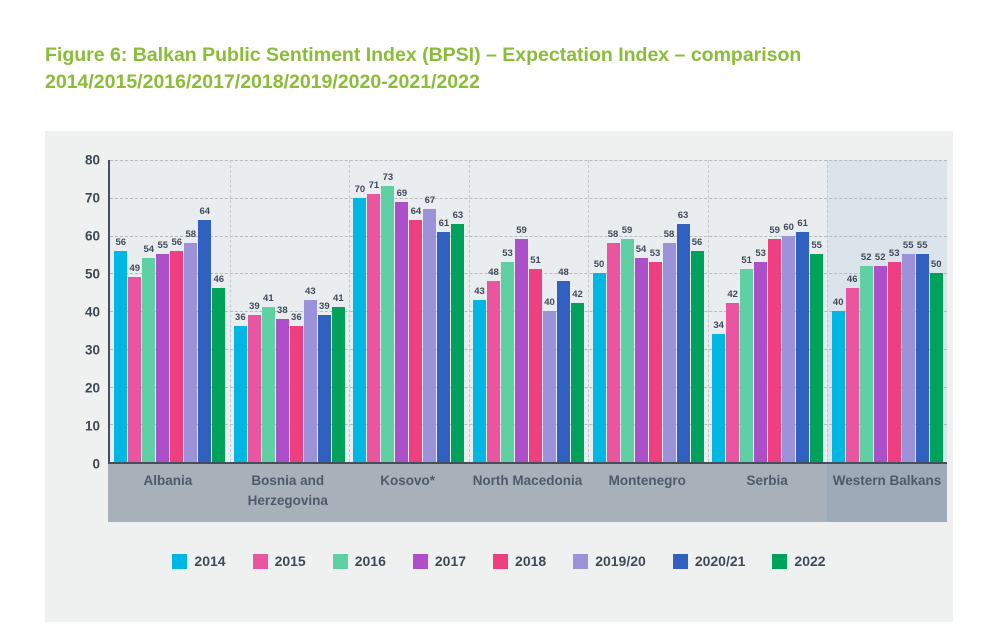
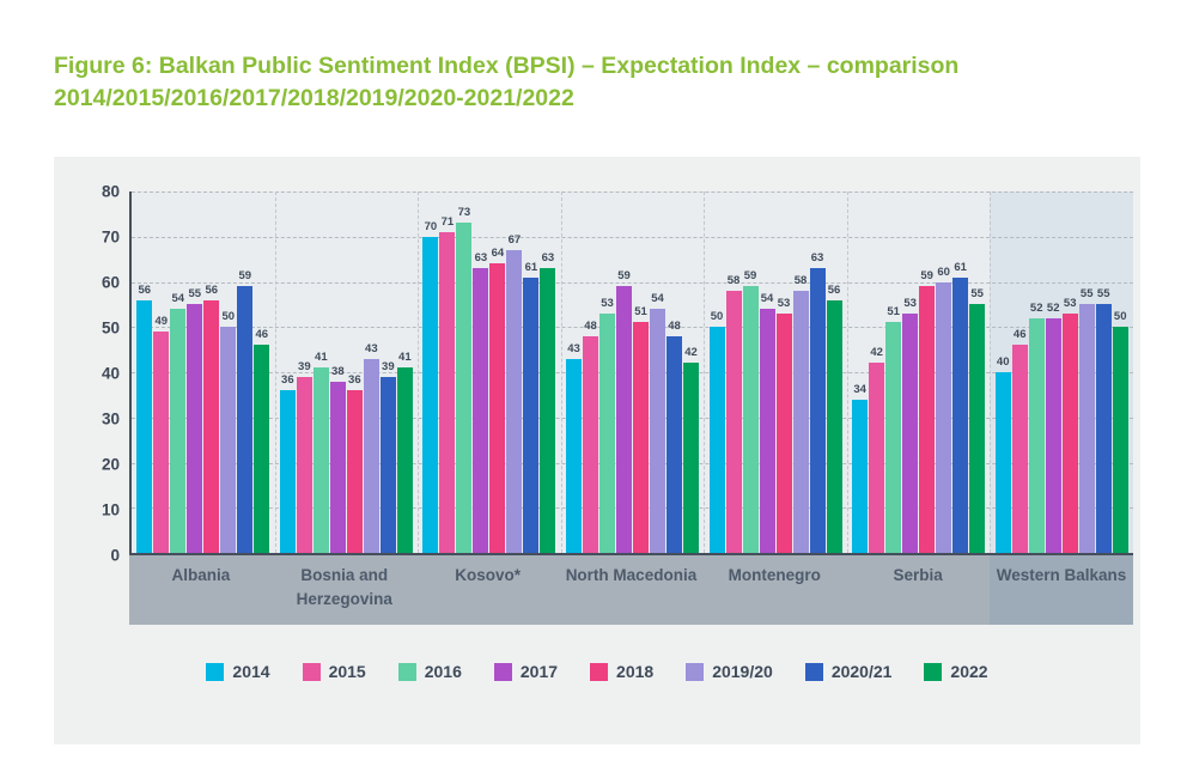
2019/20/Albania: 58 -> 50
2020/21/Albania: 64 -> 59
2017/Kosovo*: 69 -> 63
2019/20/North Macedonia: 40 -> 54
